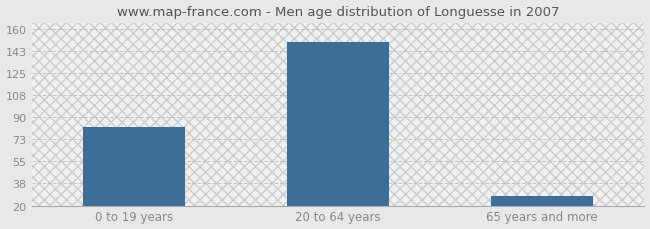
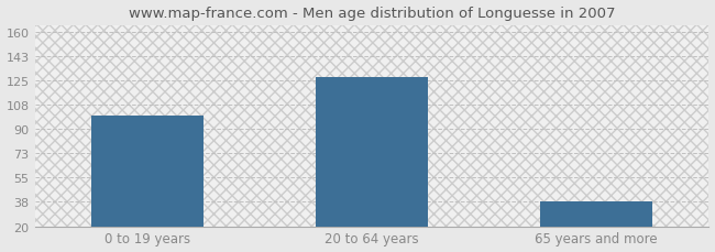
0 to 19 years: 82 -> 100
20 to 64 years: 150 -> 128
65 years and more: 28 -> 38
